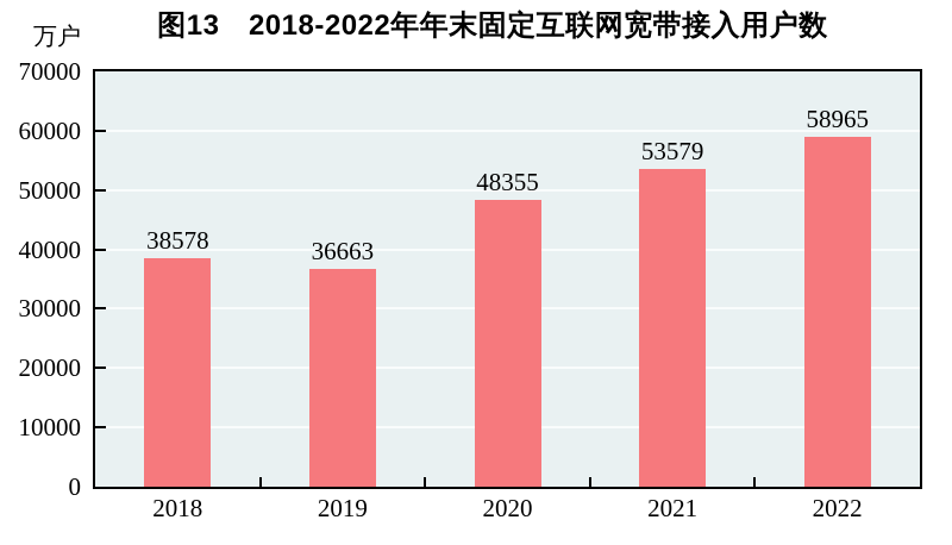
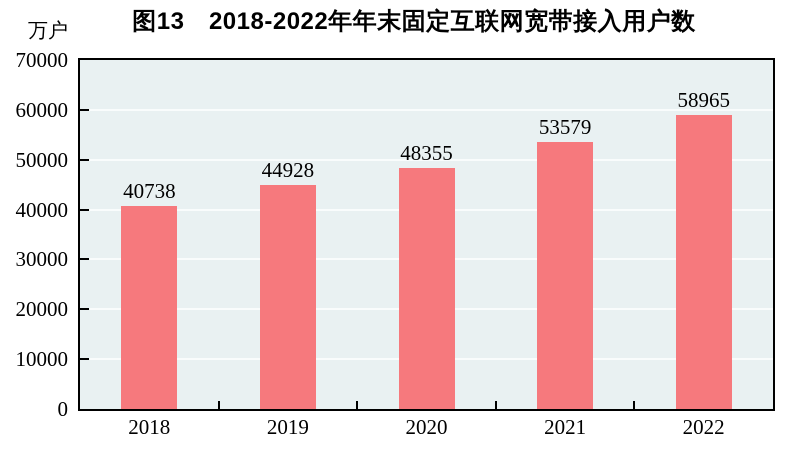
2018: 38578 -> 40738
2019: 36663 -> 44928
